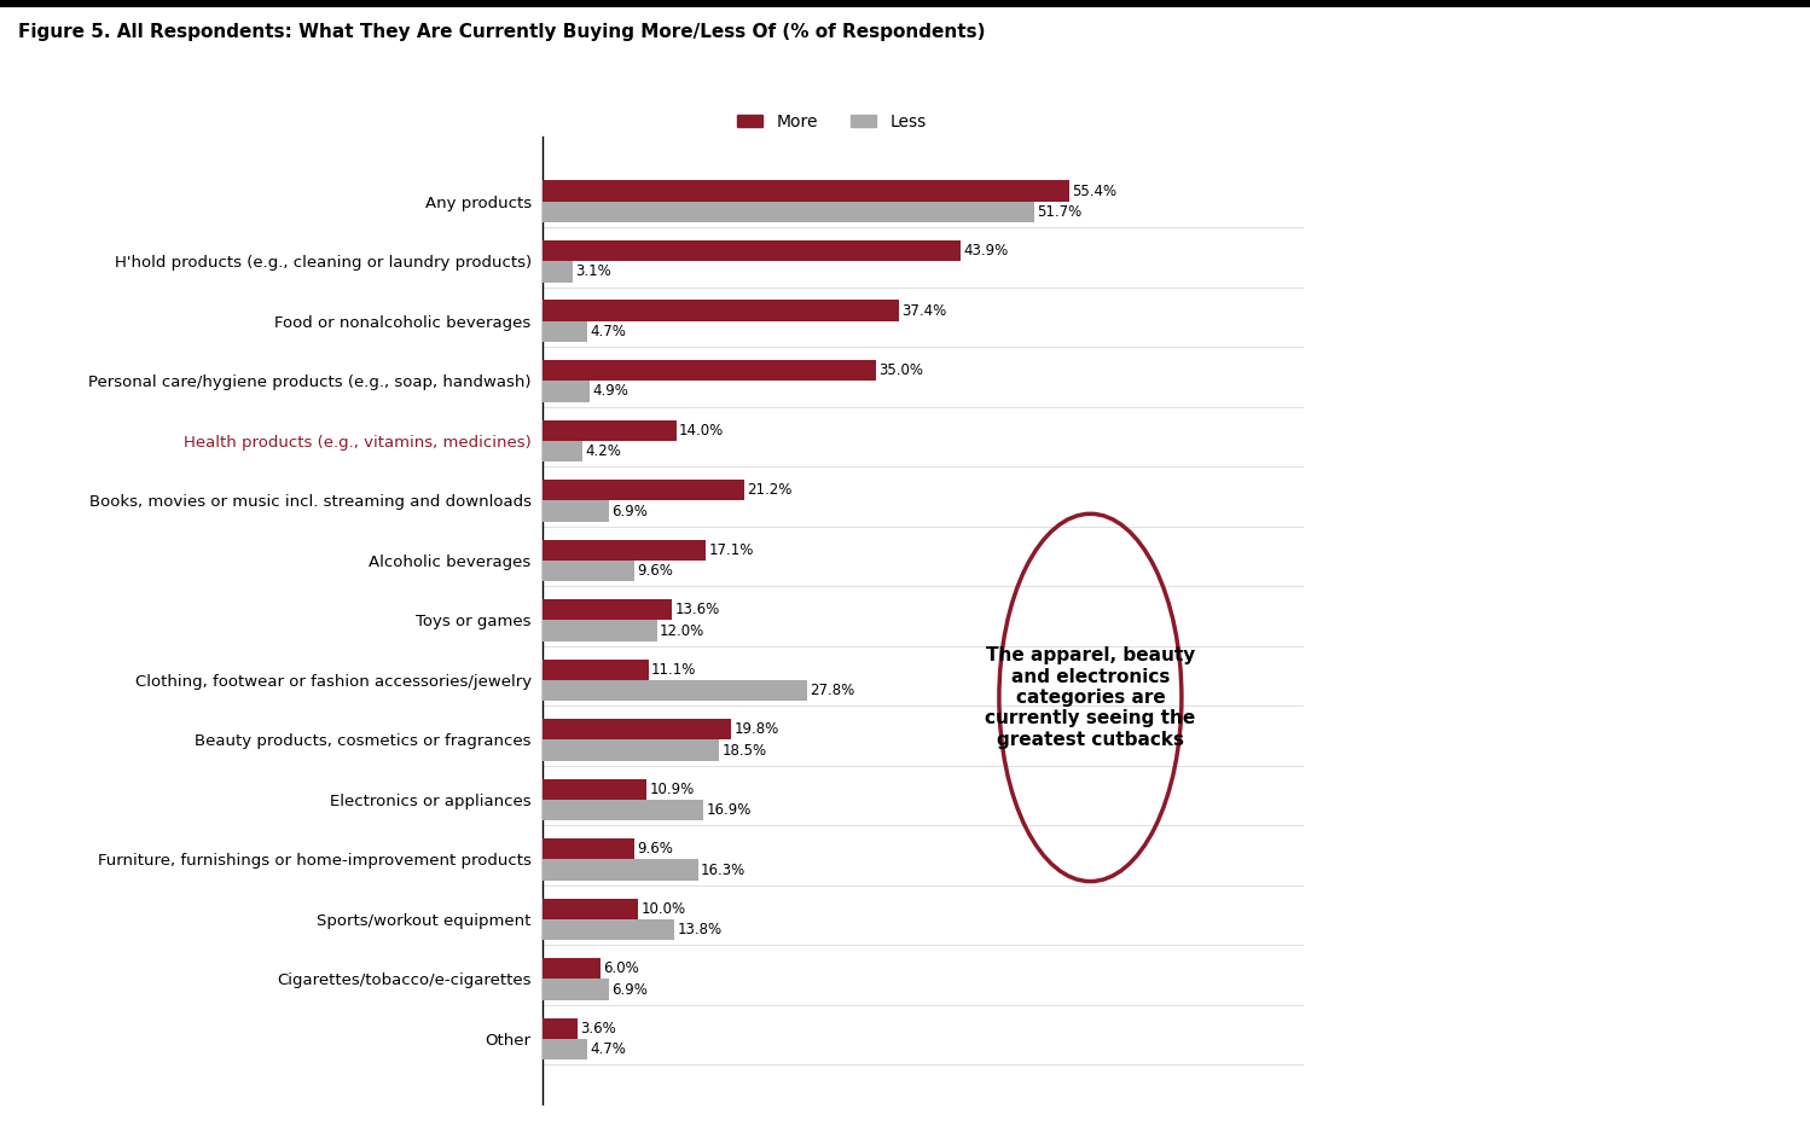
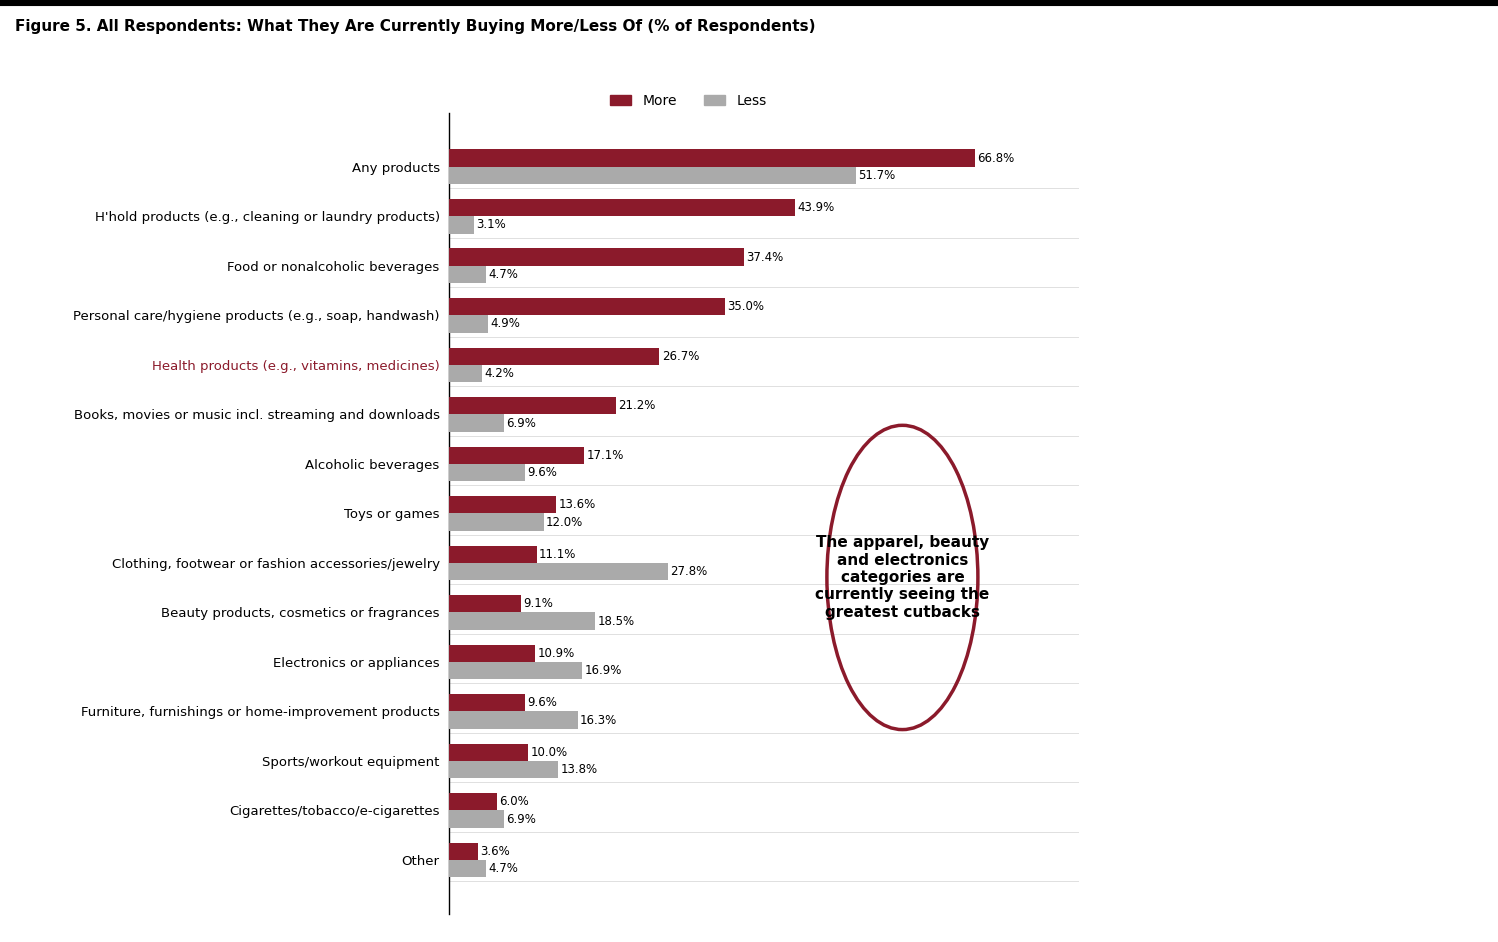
More/Any products: 55.4% -> 66.8%
More/Health products (e.g., vitamins, medicines): 14.0% -> 26.7%
More/Beauty products, cosmetics or fragrances: 19.8% -> 9.1%
